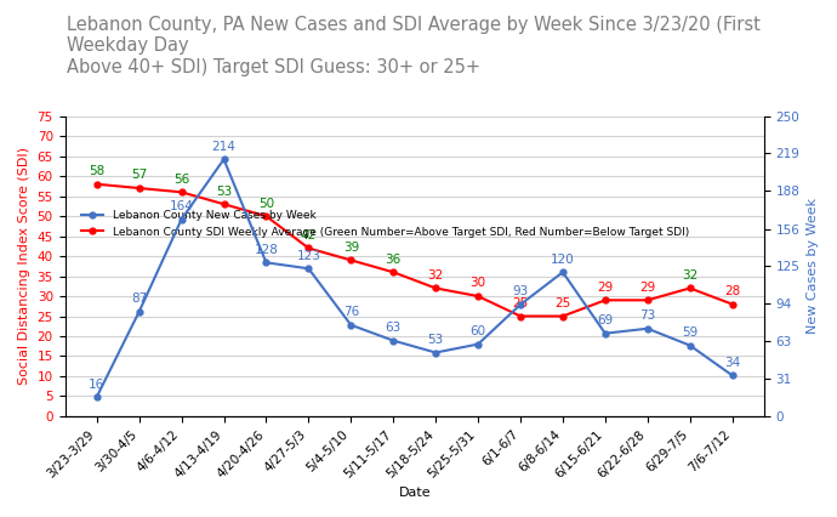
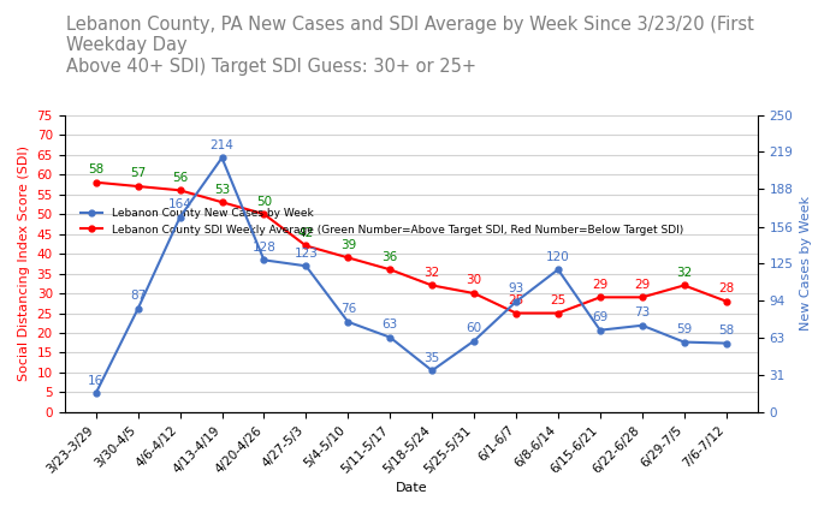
Lebanon County New Cases by Week/5/18-5/24: 53 -> 35
Lebanon County New Cases by Week/7/6-7/12: 34 -> 58
